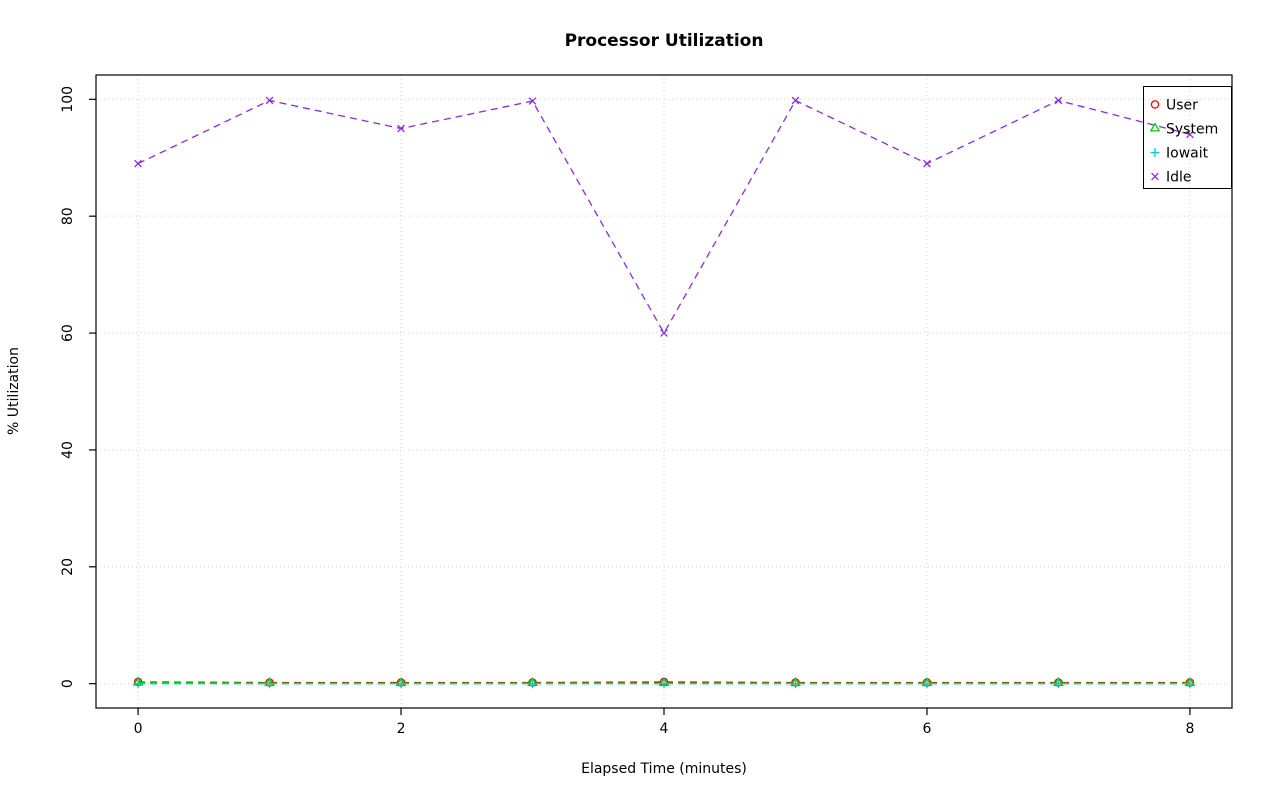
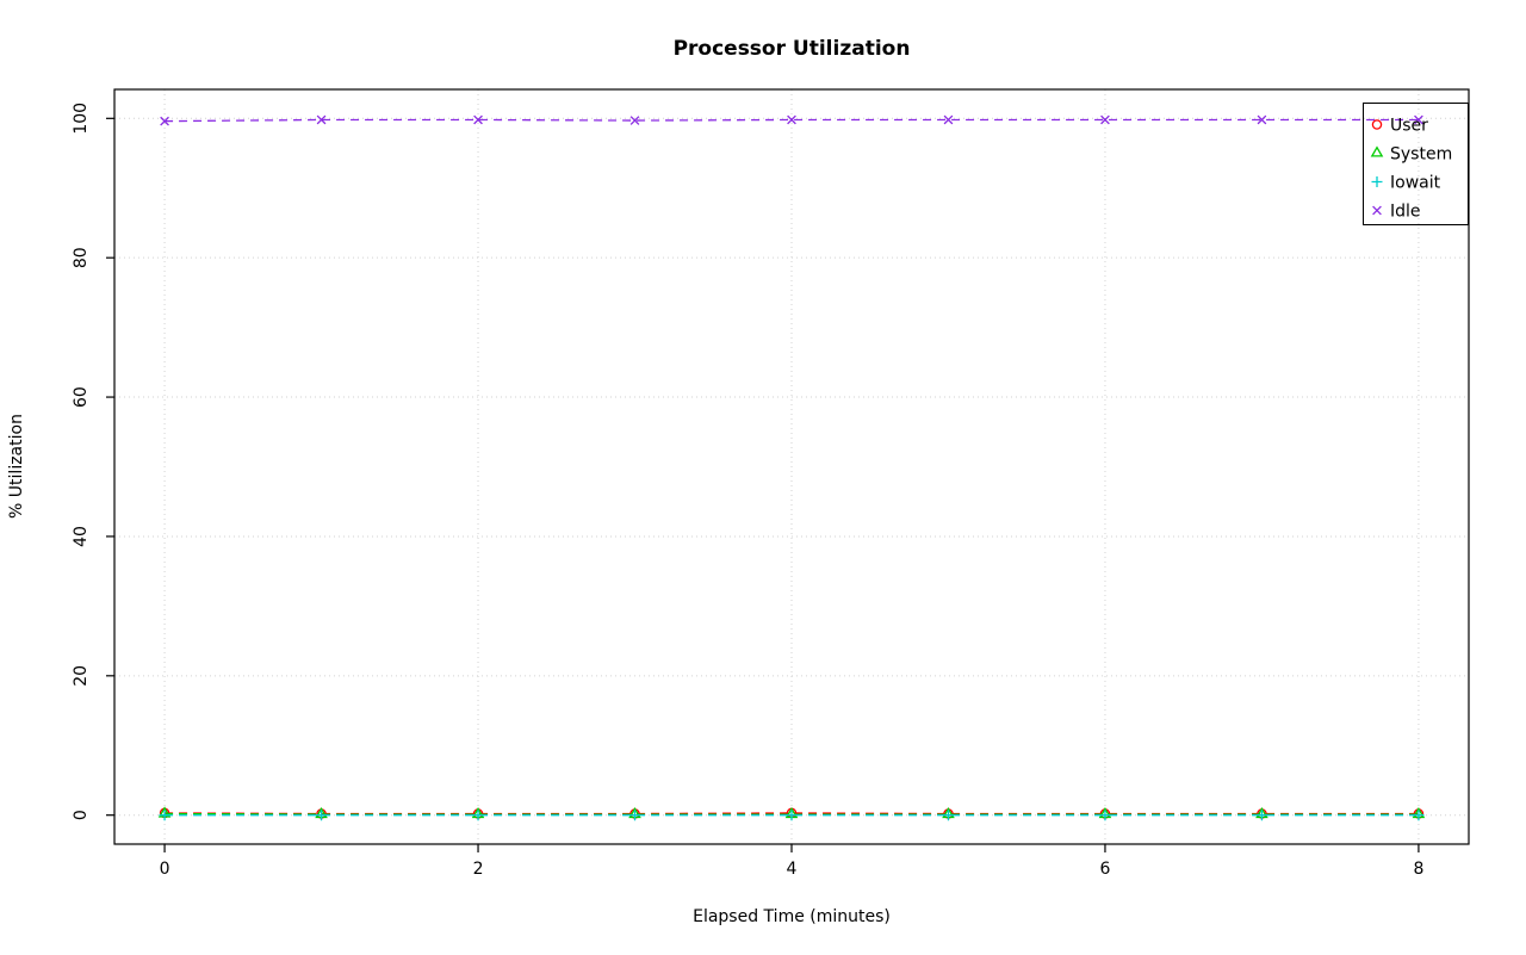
Idle/0: 89 -> 100
Idle/2: 95 -> 100
Idle/4: 60 -> 100
Idle/6: 89 -> 100
Idle/8: 94 -> 100
